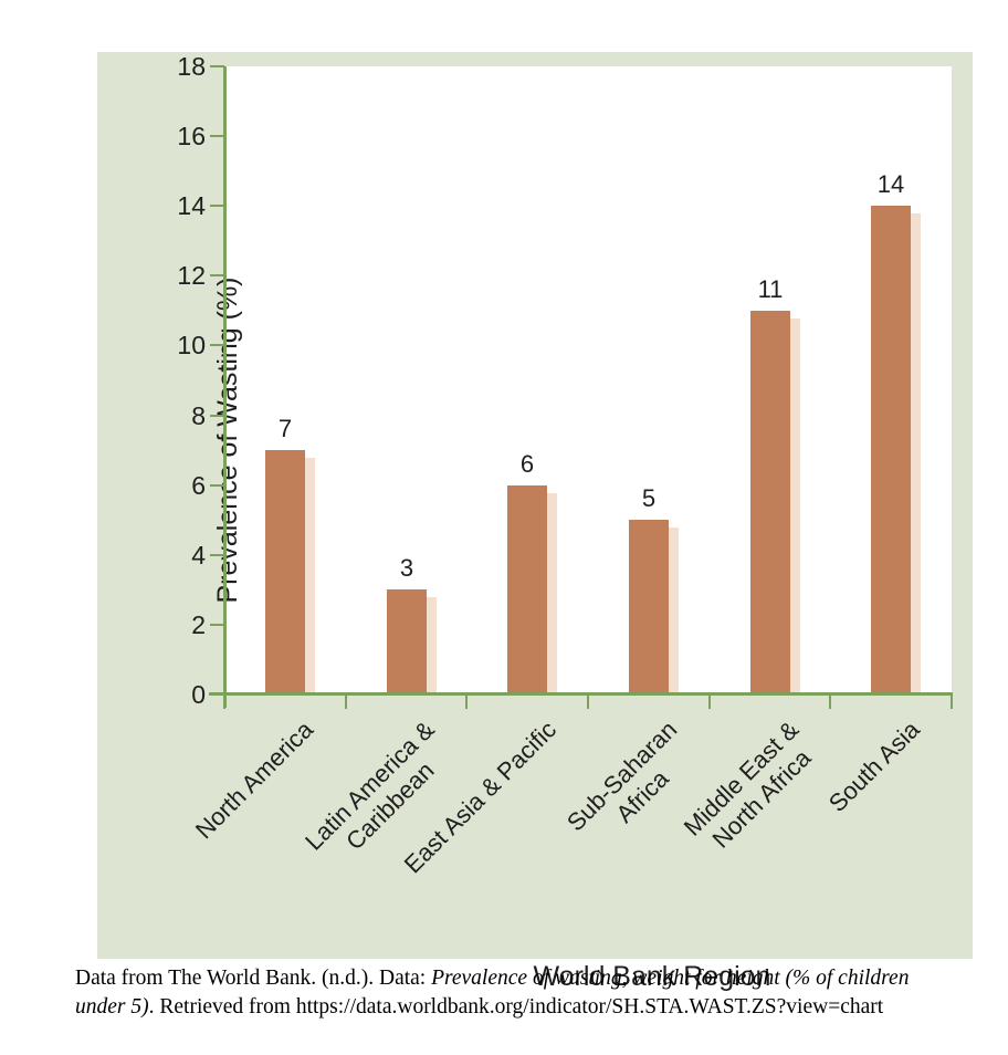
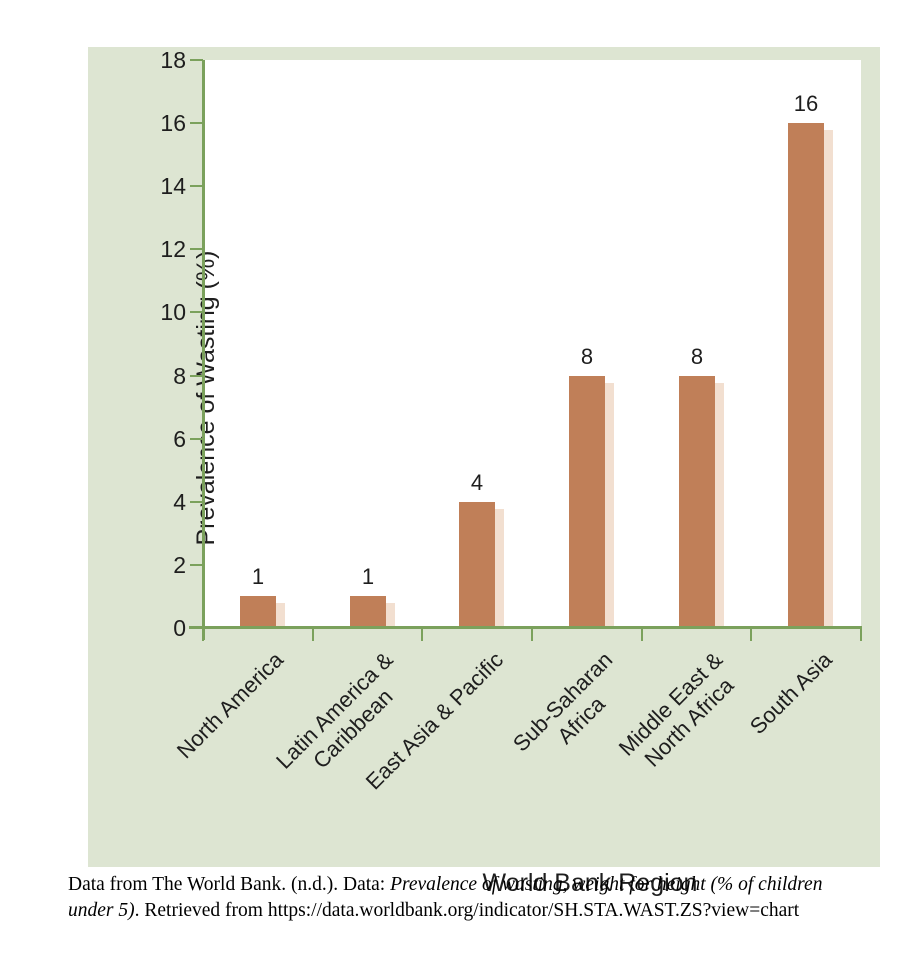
North America: 7 -> 1
Latin America & Caribbean: 3 -> 1
East Asia & Pacific: 6 -> 4
Sub-Saharan Africa: 5 -> 8
Middle East & North Africa: 11 -> 8
South Asia: 14 -> 16
